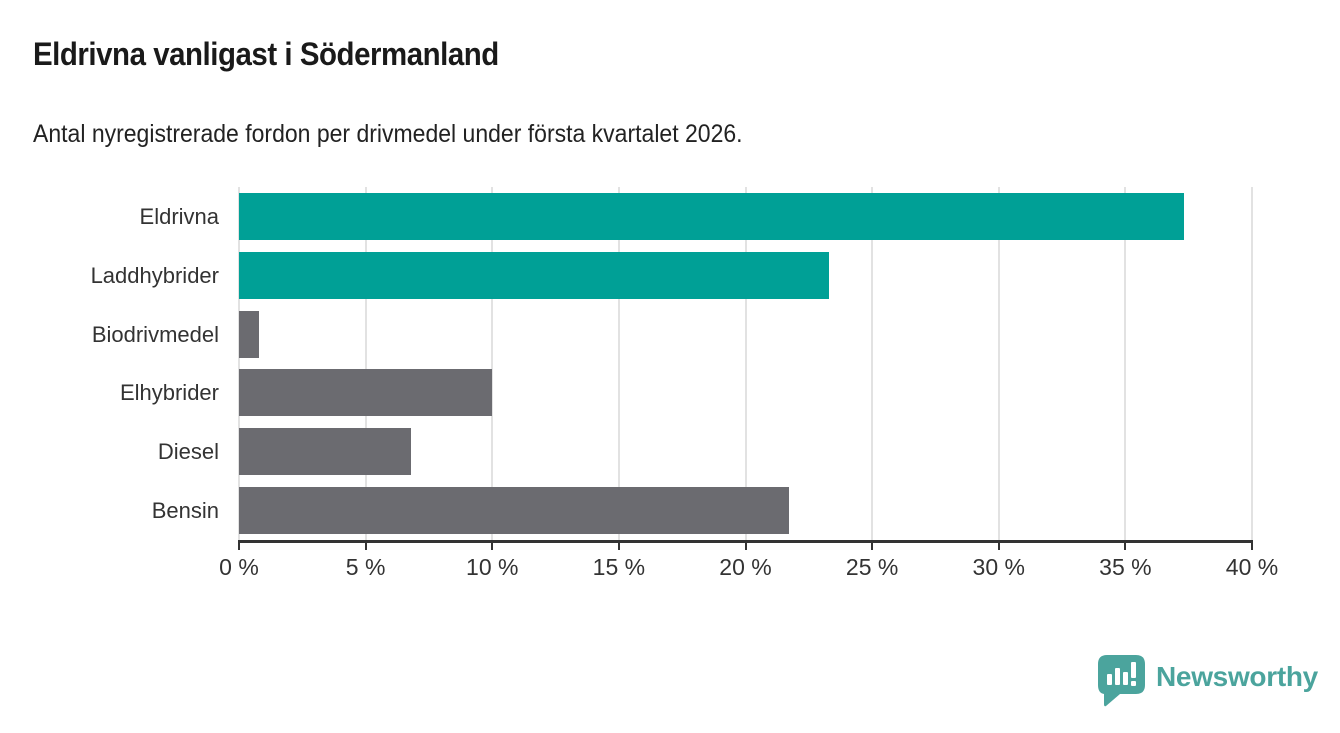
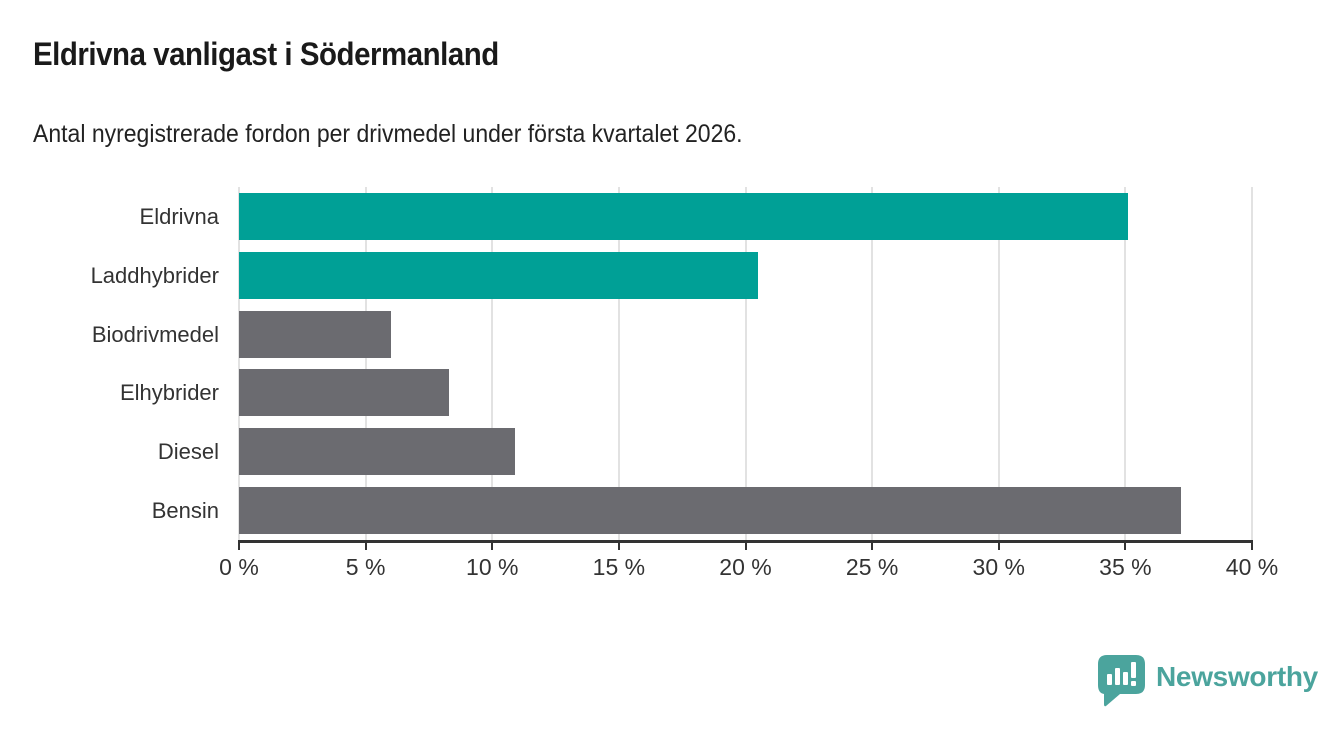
Eldrivna: 37.3% -> 35.1%
Laddhybrider: 23.3% -> 20.5%
Biodrivmedel: 0.8% -> 6.0%
Elhybrider: 10.0% -> 8.3%
Diesel: 6.8% -> 10.9%
Bensin: 21.7% -> 37.2%
